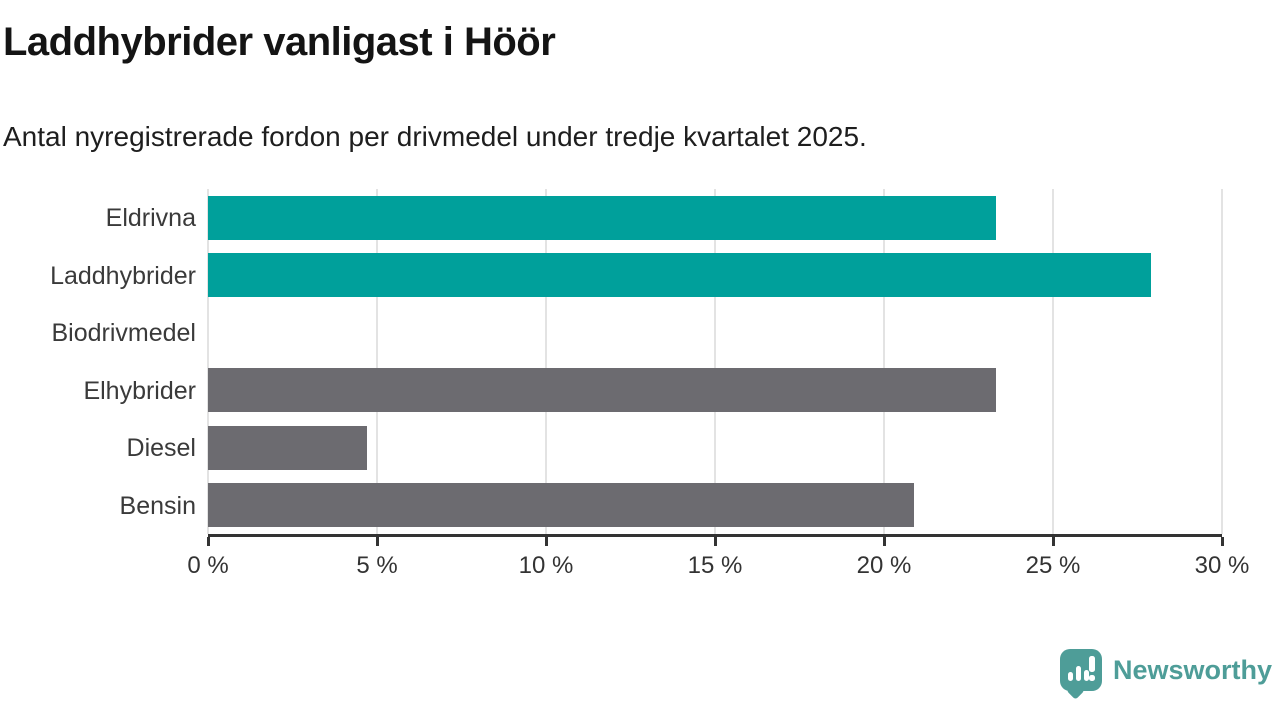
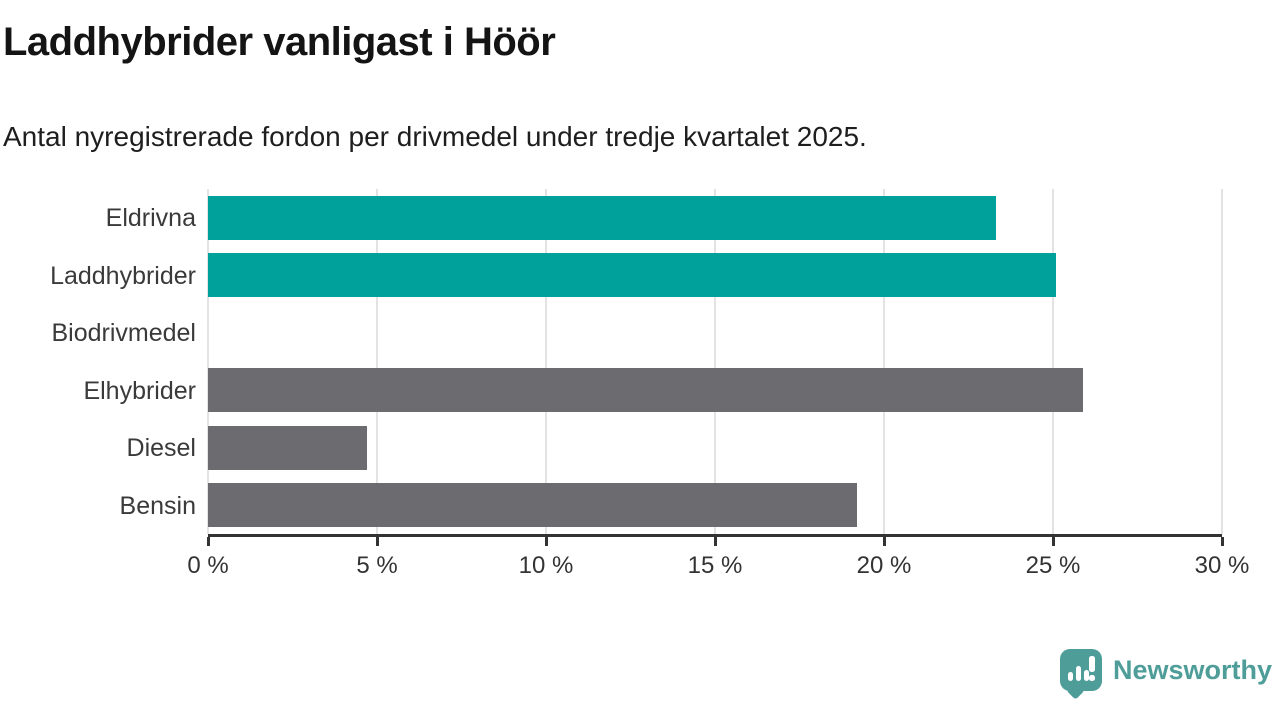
Laddhybrider: 27.9% -> 25.1%
Elhybrider: 23.3% -> 25.9%
Bensin: 20.9% -> 19.2%
